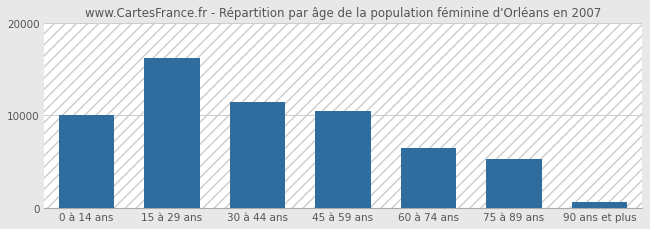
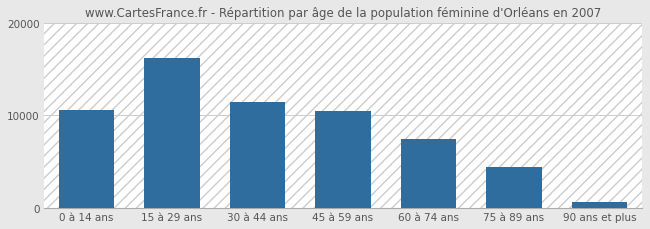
0 à 14 ans: 10000 -> 10600
60 à 74 ans: 6500 -> 7400
75 à 89 ans: 5300 -> 4400
